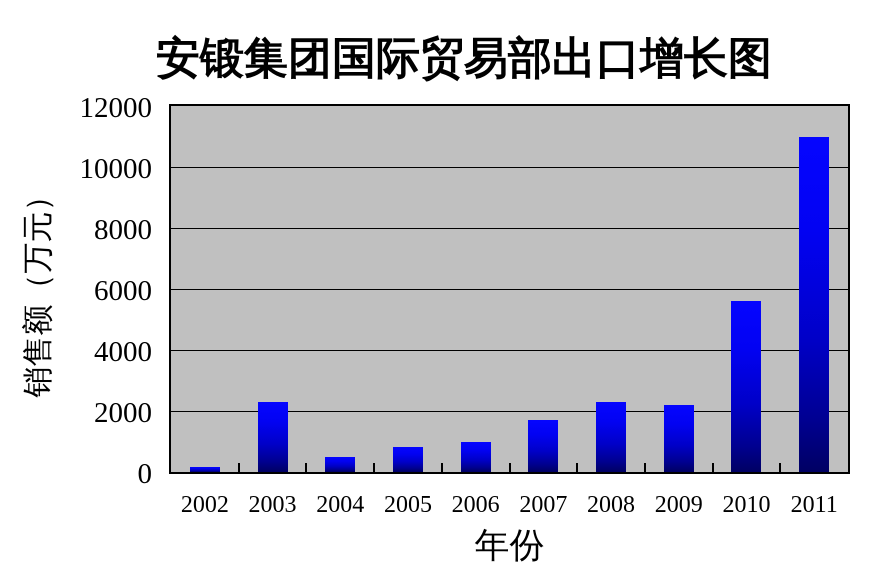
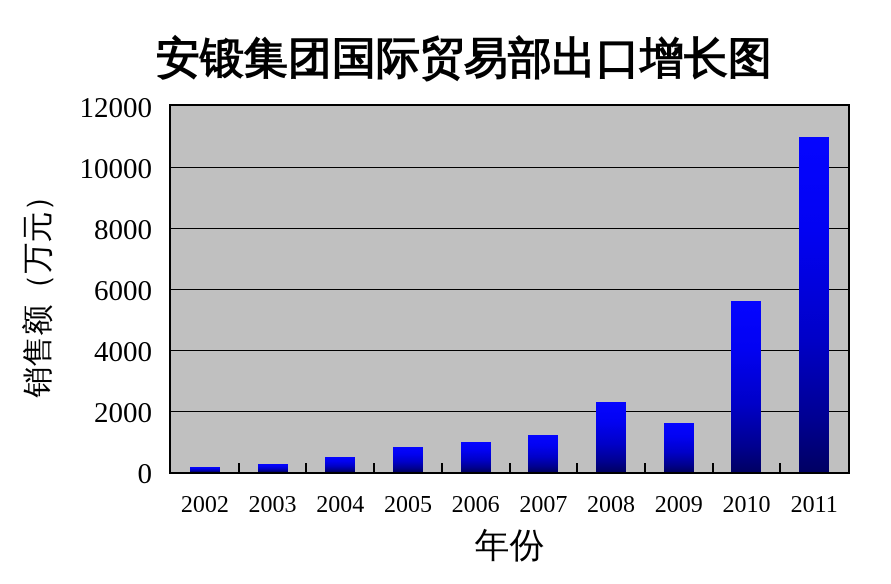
2003: 2300 -> 200
2007: 1700 -> 1200
2009: 2200 -> 1600
